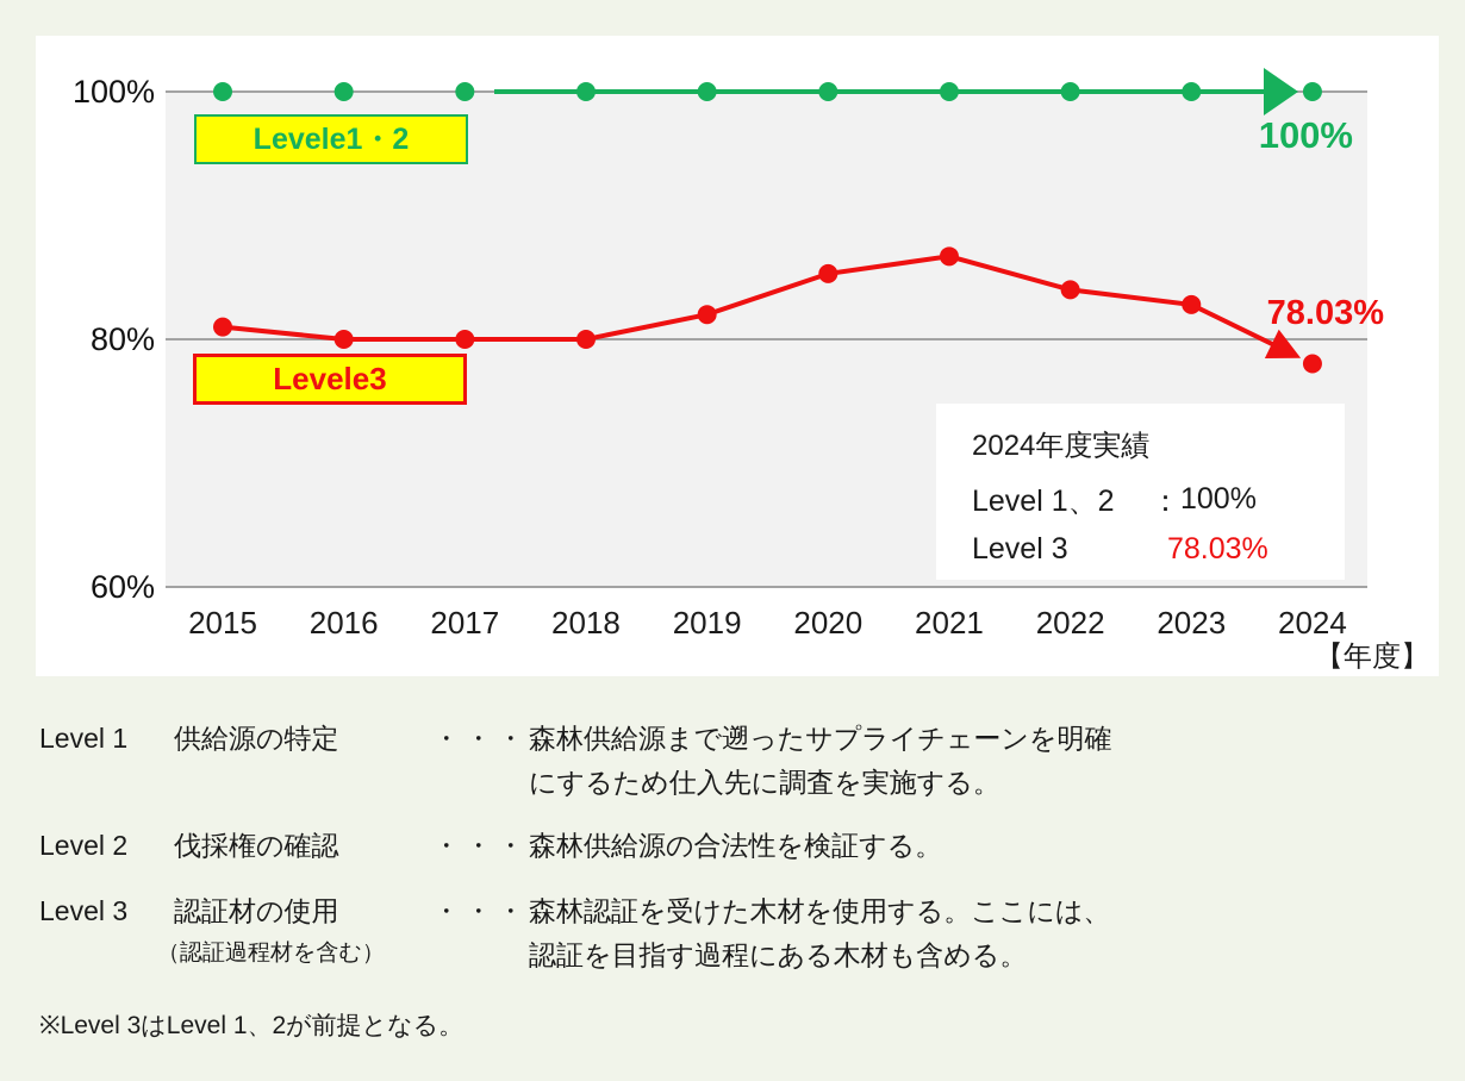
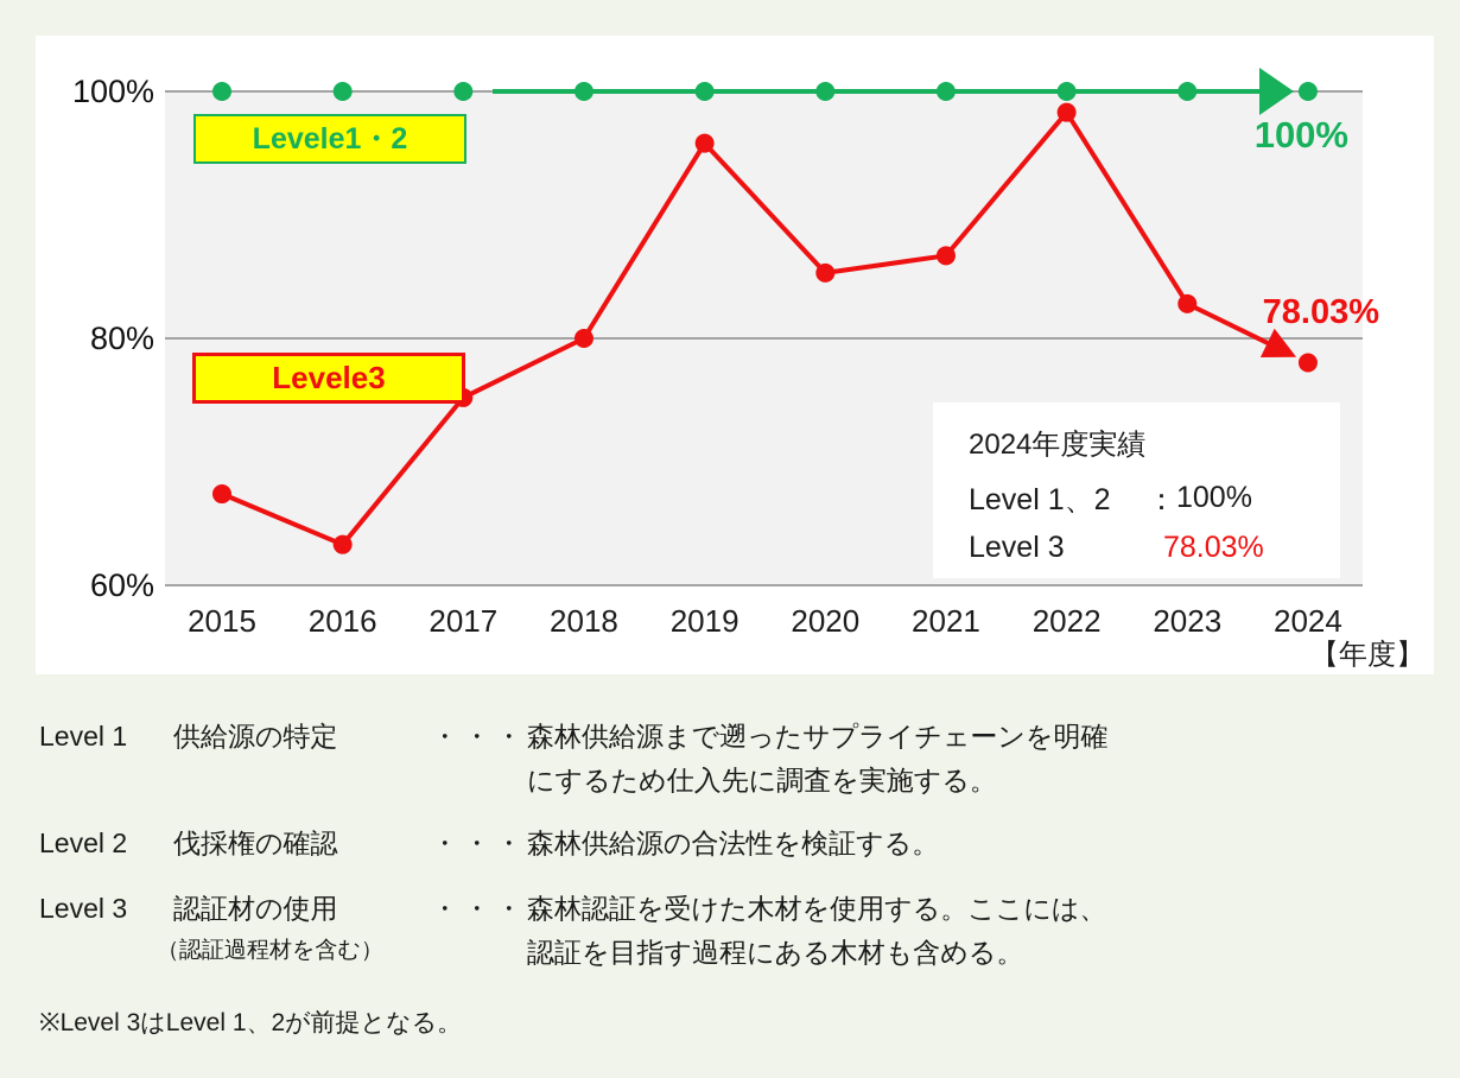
Level 3/2015: 81.0% -> 67.4%
Level 3/2016: 80.0% -> 63.3%
Level 3/2017: 80.0% -> 75.2%
Level 3/2019: 82.0% -> 95.8%
Level 3/2022: 84.0% -> 98.3%
